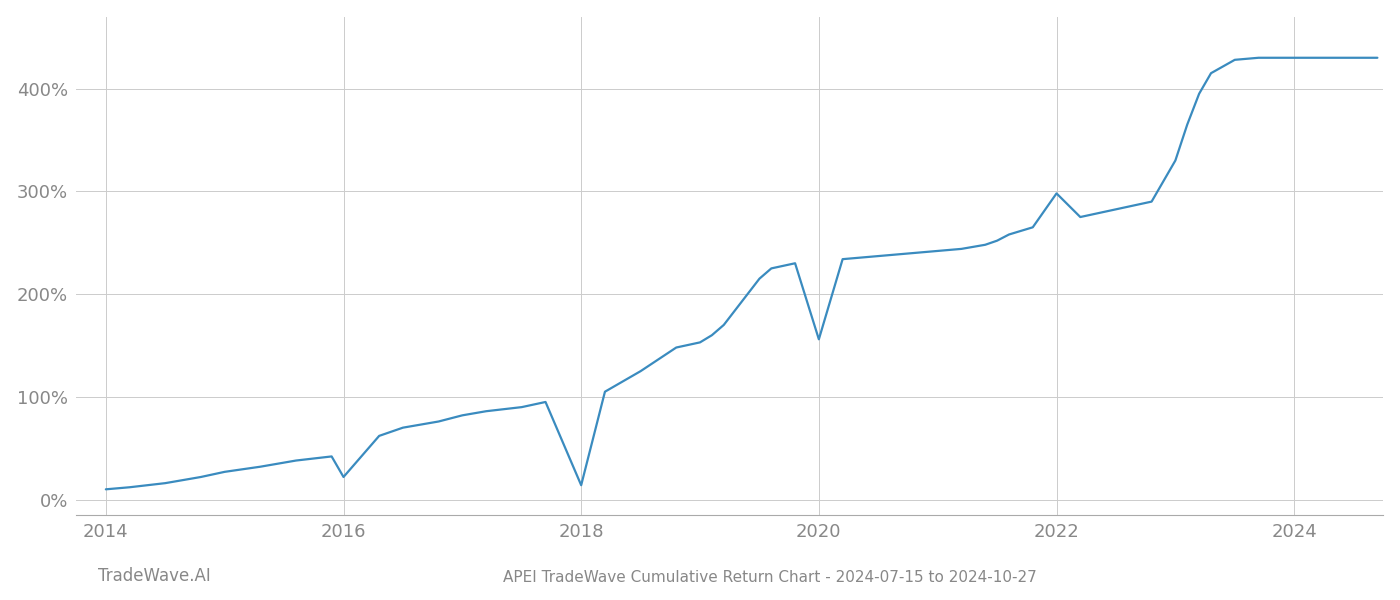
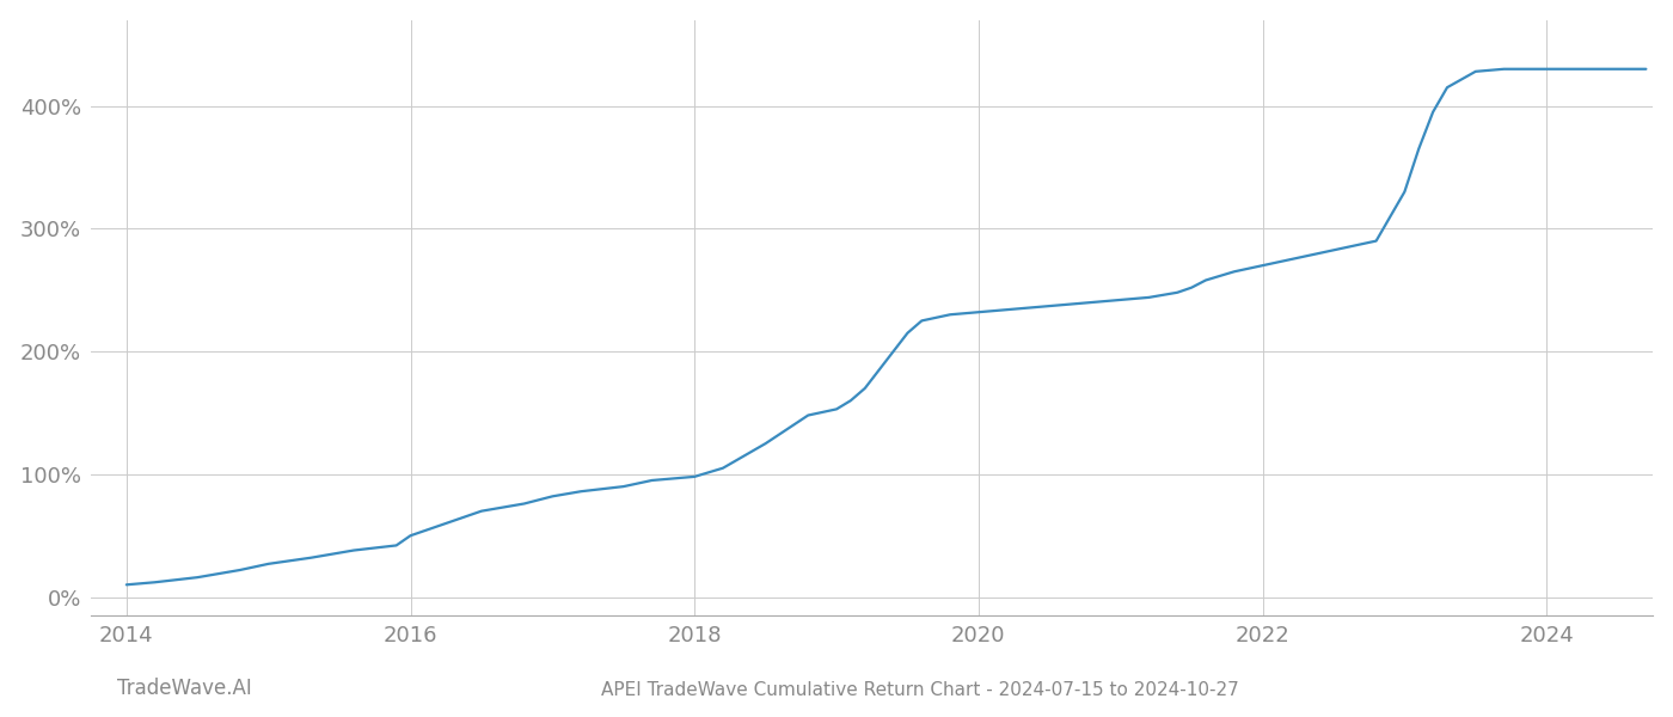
2016: 22% -> 50%
2018: 14% -> 98%
2020: 156% -> 232%
2022: 298% -> 270%
